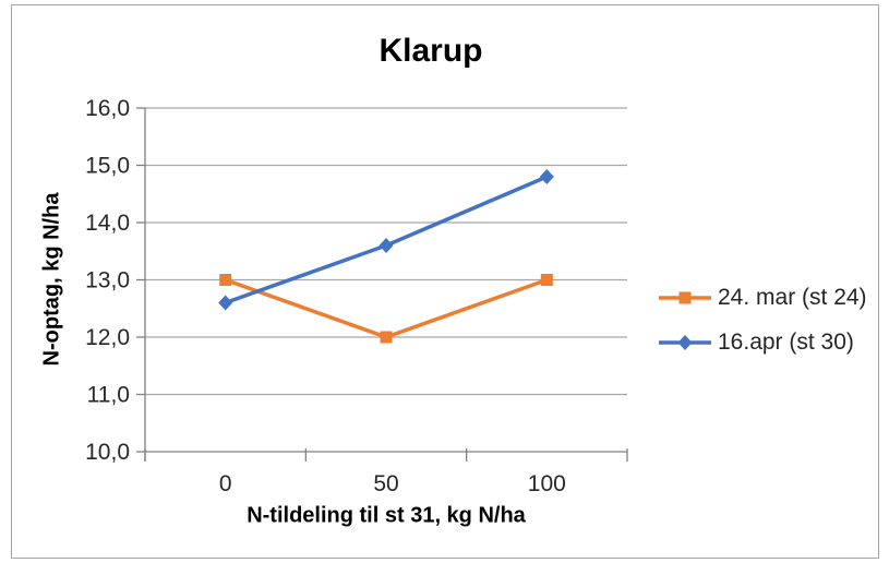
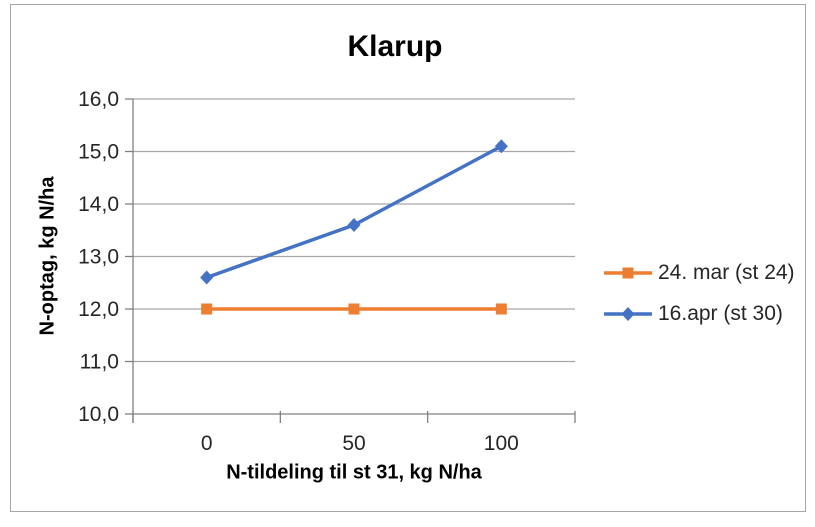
24. mar (st 24)/0: 13 -> 12
24. mar (st 24)/100: 13 -> 12
16.apr (st 30)/100: 14,8 -> 15,1
